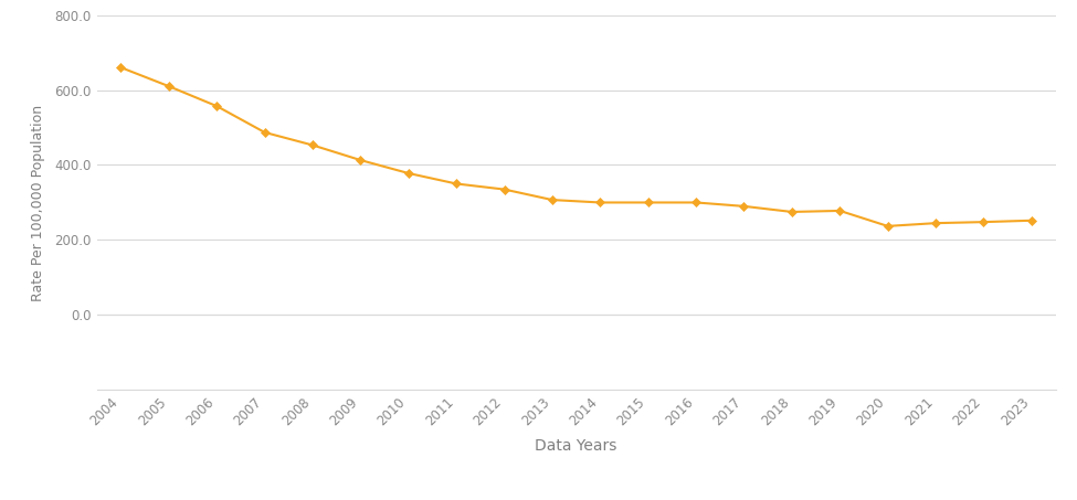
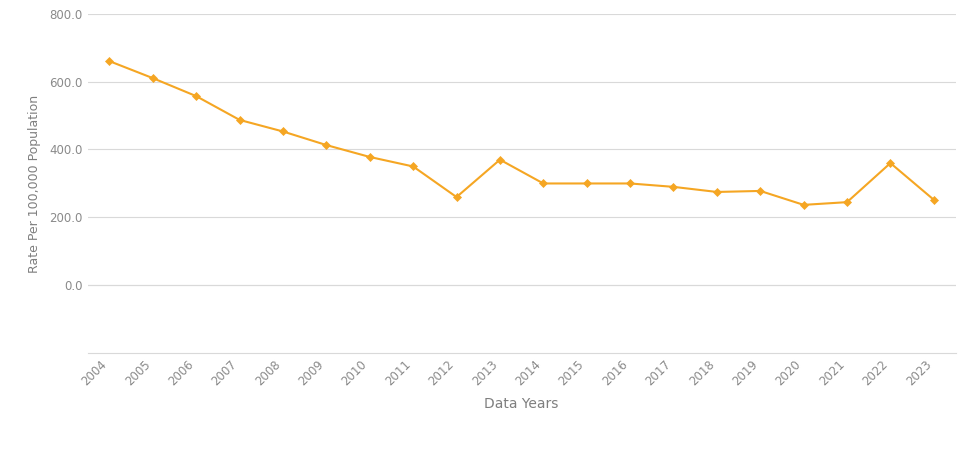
2012: 335 -> 260
2013: 307 -> 370
2022: 248 -> 360
